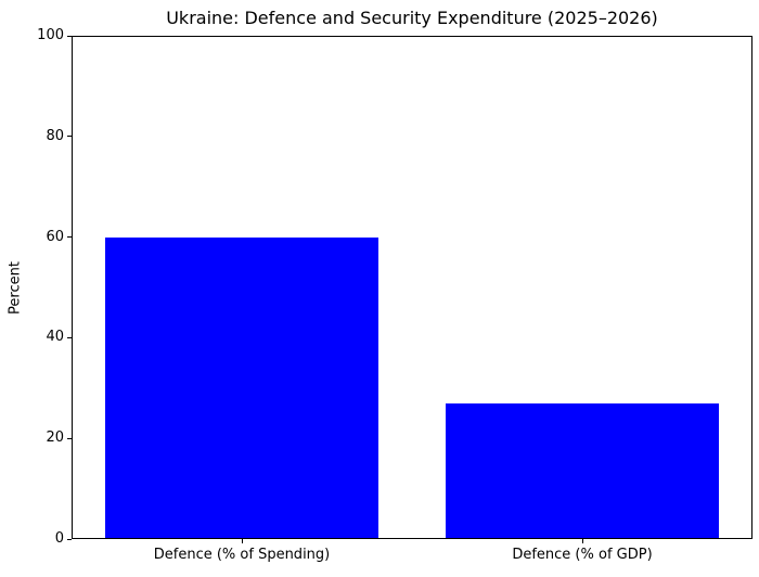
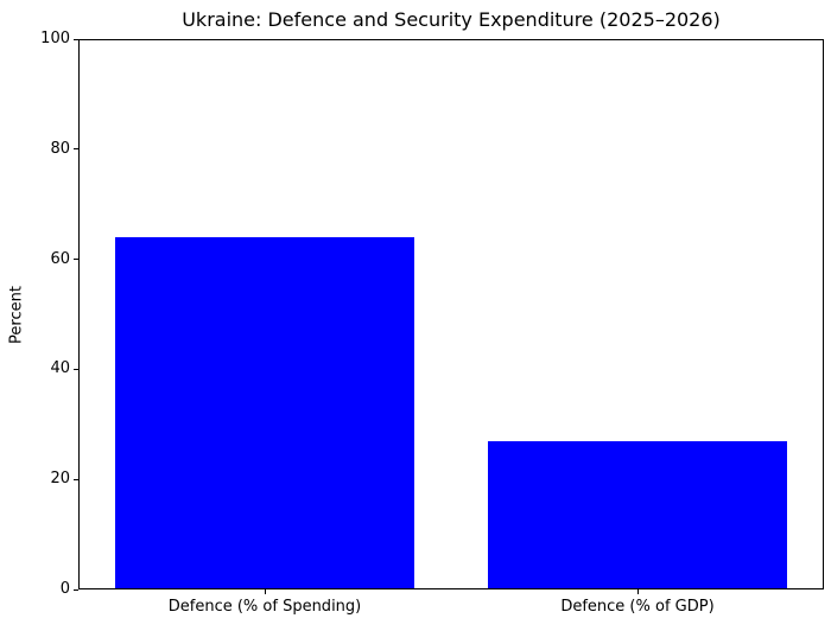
Defence (% of Spending): 60 -> 64
